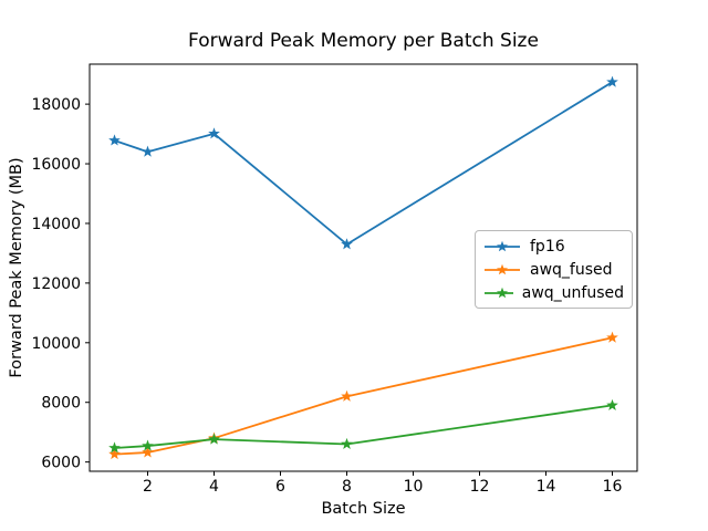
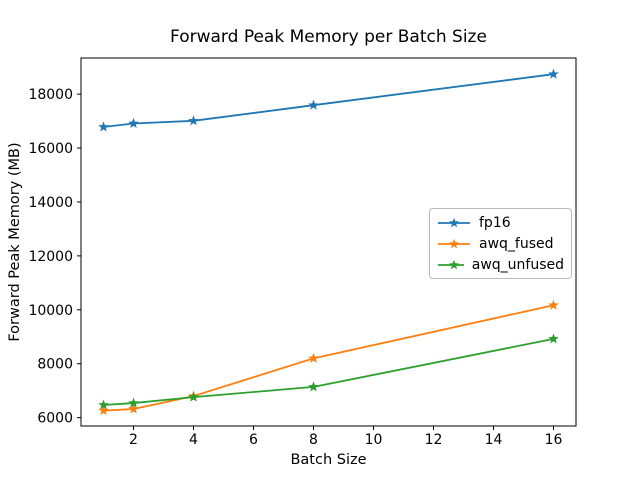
fp16/2: 16400 -> 16900
fp16/8: 13300 -> 17600
awq_unfused/8: 6600 -> 7100
awq_unfused/16: 7900 -> 8900
